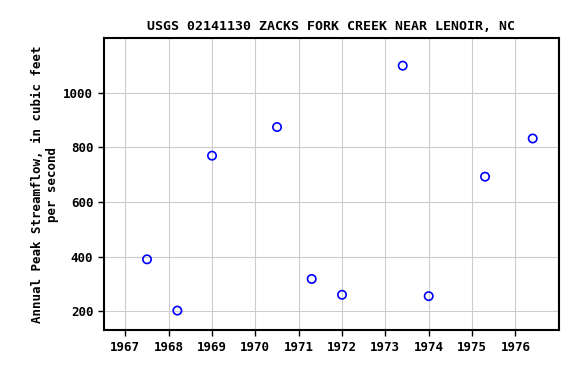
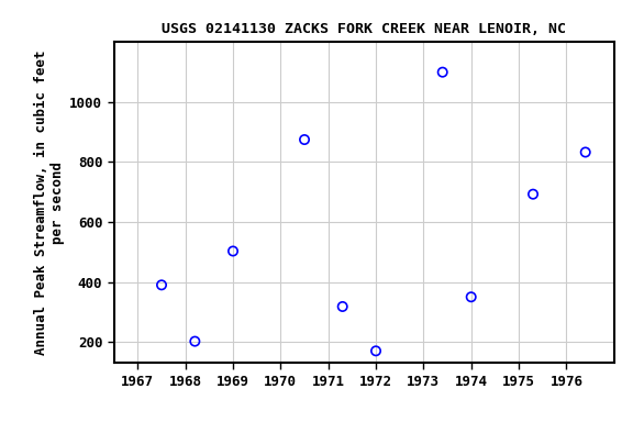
1969: 770 -> 503
1972: 260 -> 170
1974: 255 -> 350
